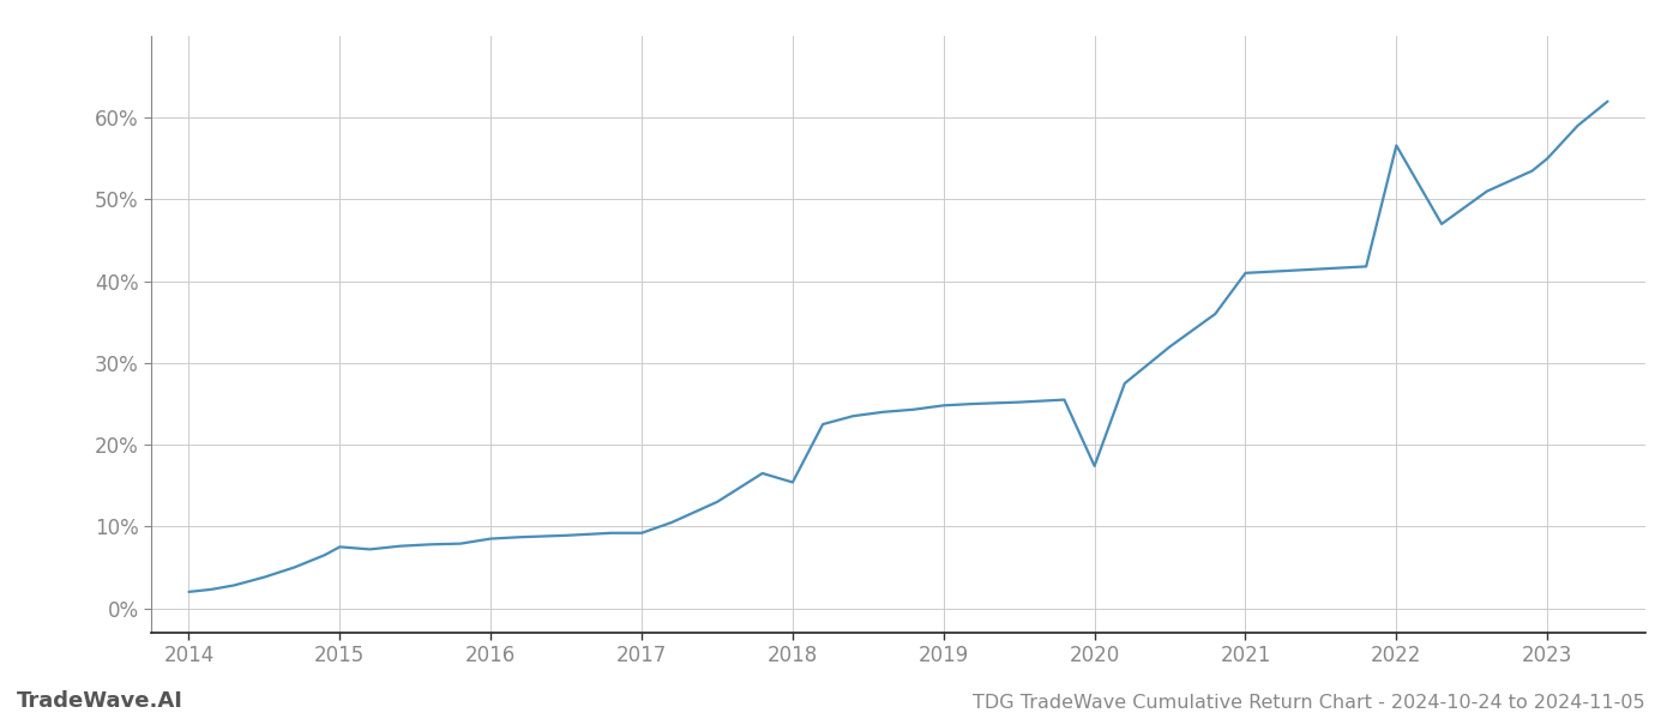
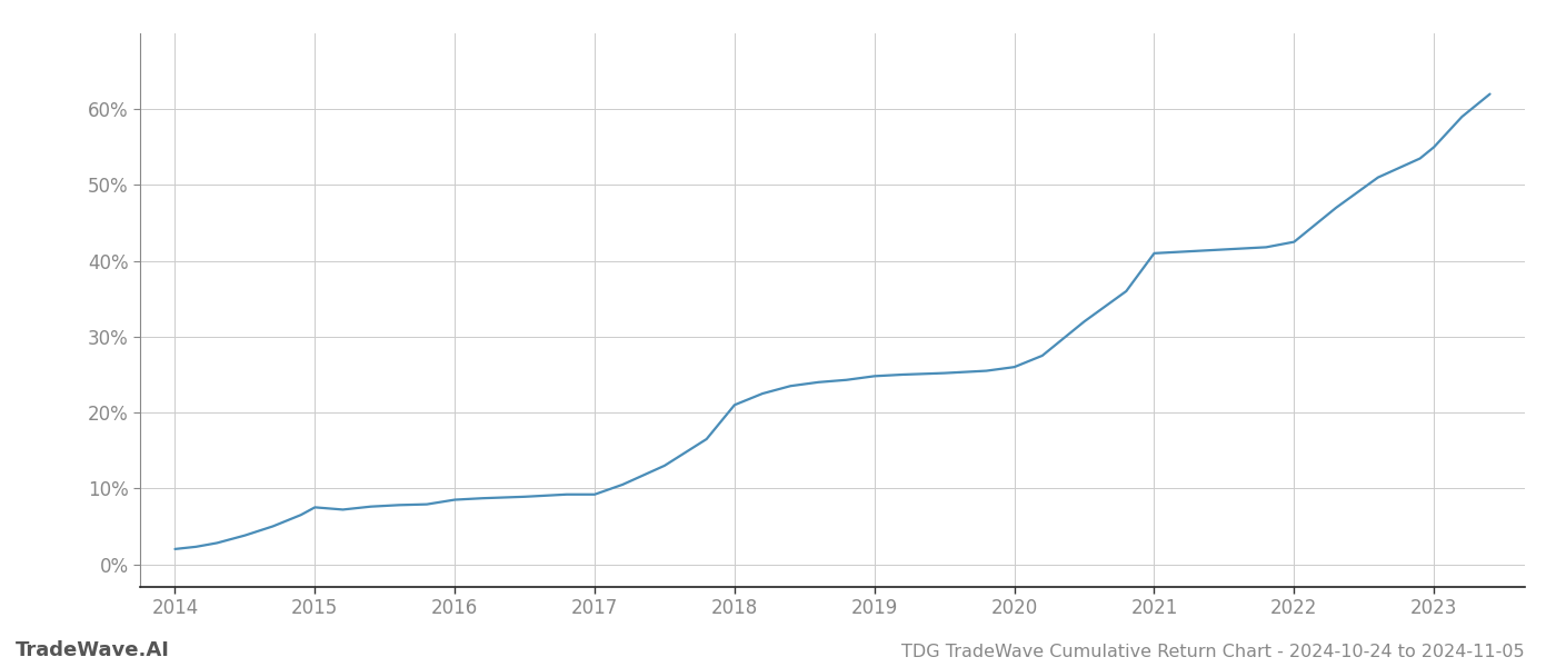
2018: 15.4% -> 21.0%
2020: 17.4% -> 26.0%
2022: 56.6% -> 42.5%
